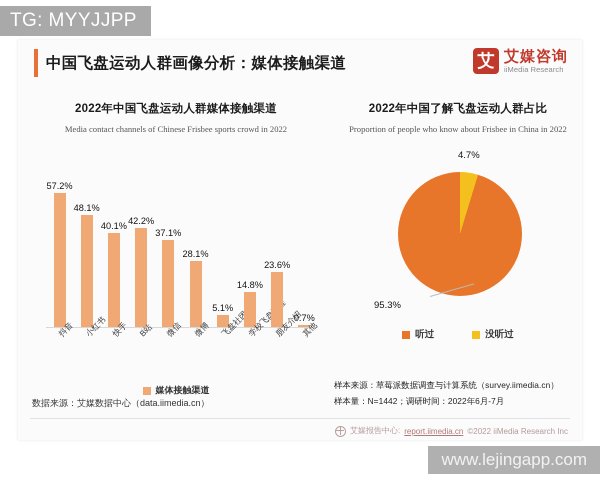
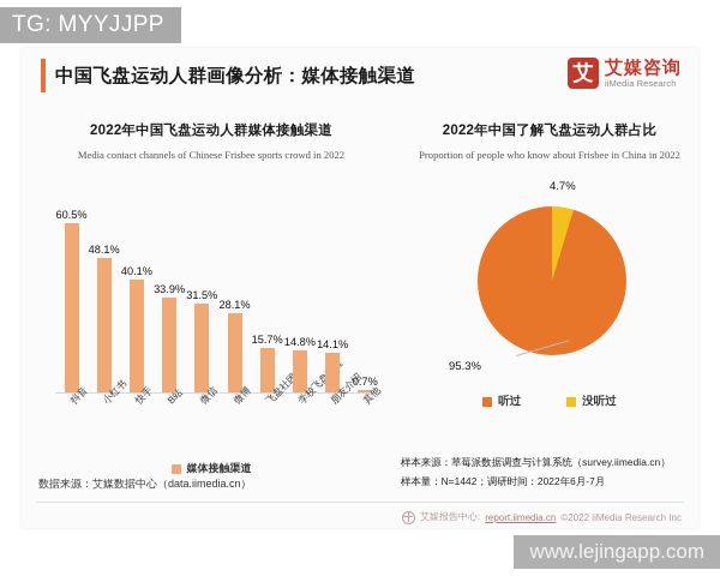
2022年中国飞盘运动人群媒体接触渠道/抖音: 57.2% -> 60.5%
2022年中国飞盘运动人群媒体接触渠道/B站: 42.2% -> 33.9%
2022年中国飞盘运动人群媒体接触渠道/微信: 37.1% -> 31.5%
2022年中国飞盘运动人群媒体接触渠道/飞盘社团: 5.1% -> 15.7%
2022年中国飞盘运动人群媒体接触渠道/朋友介绍: 23.6% -> 14.1%
